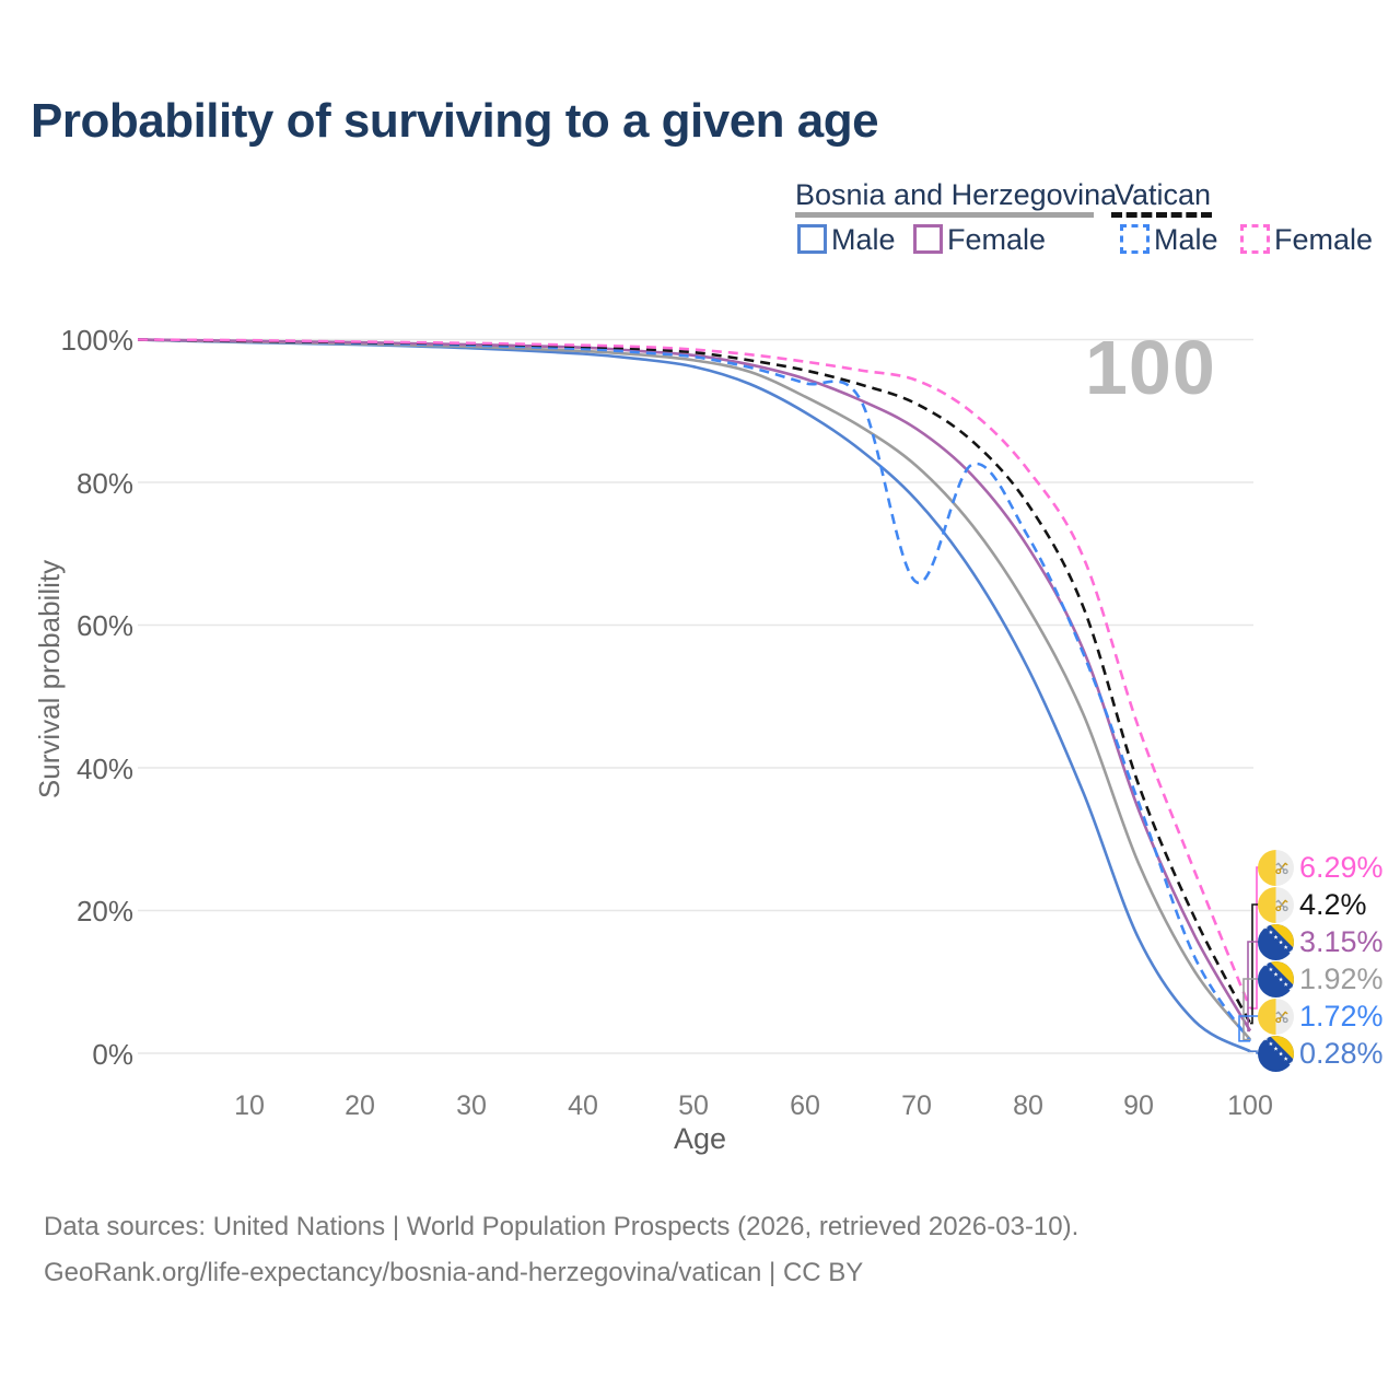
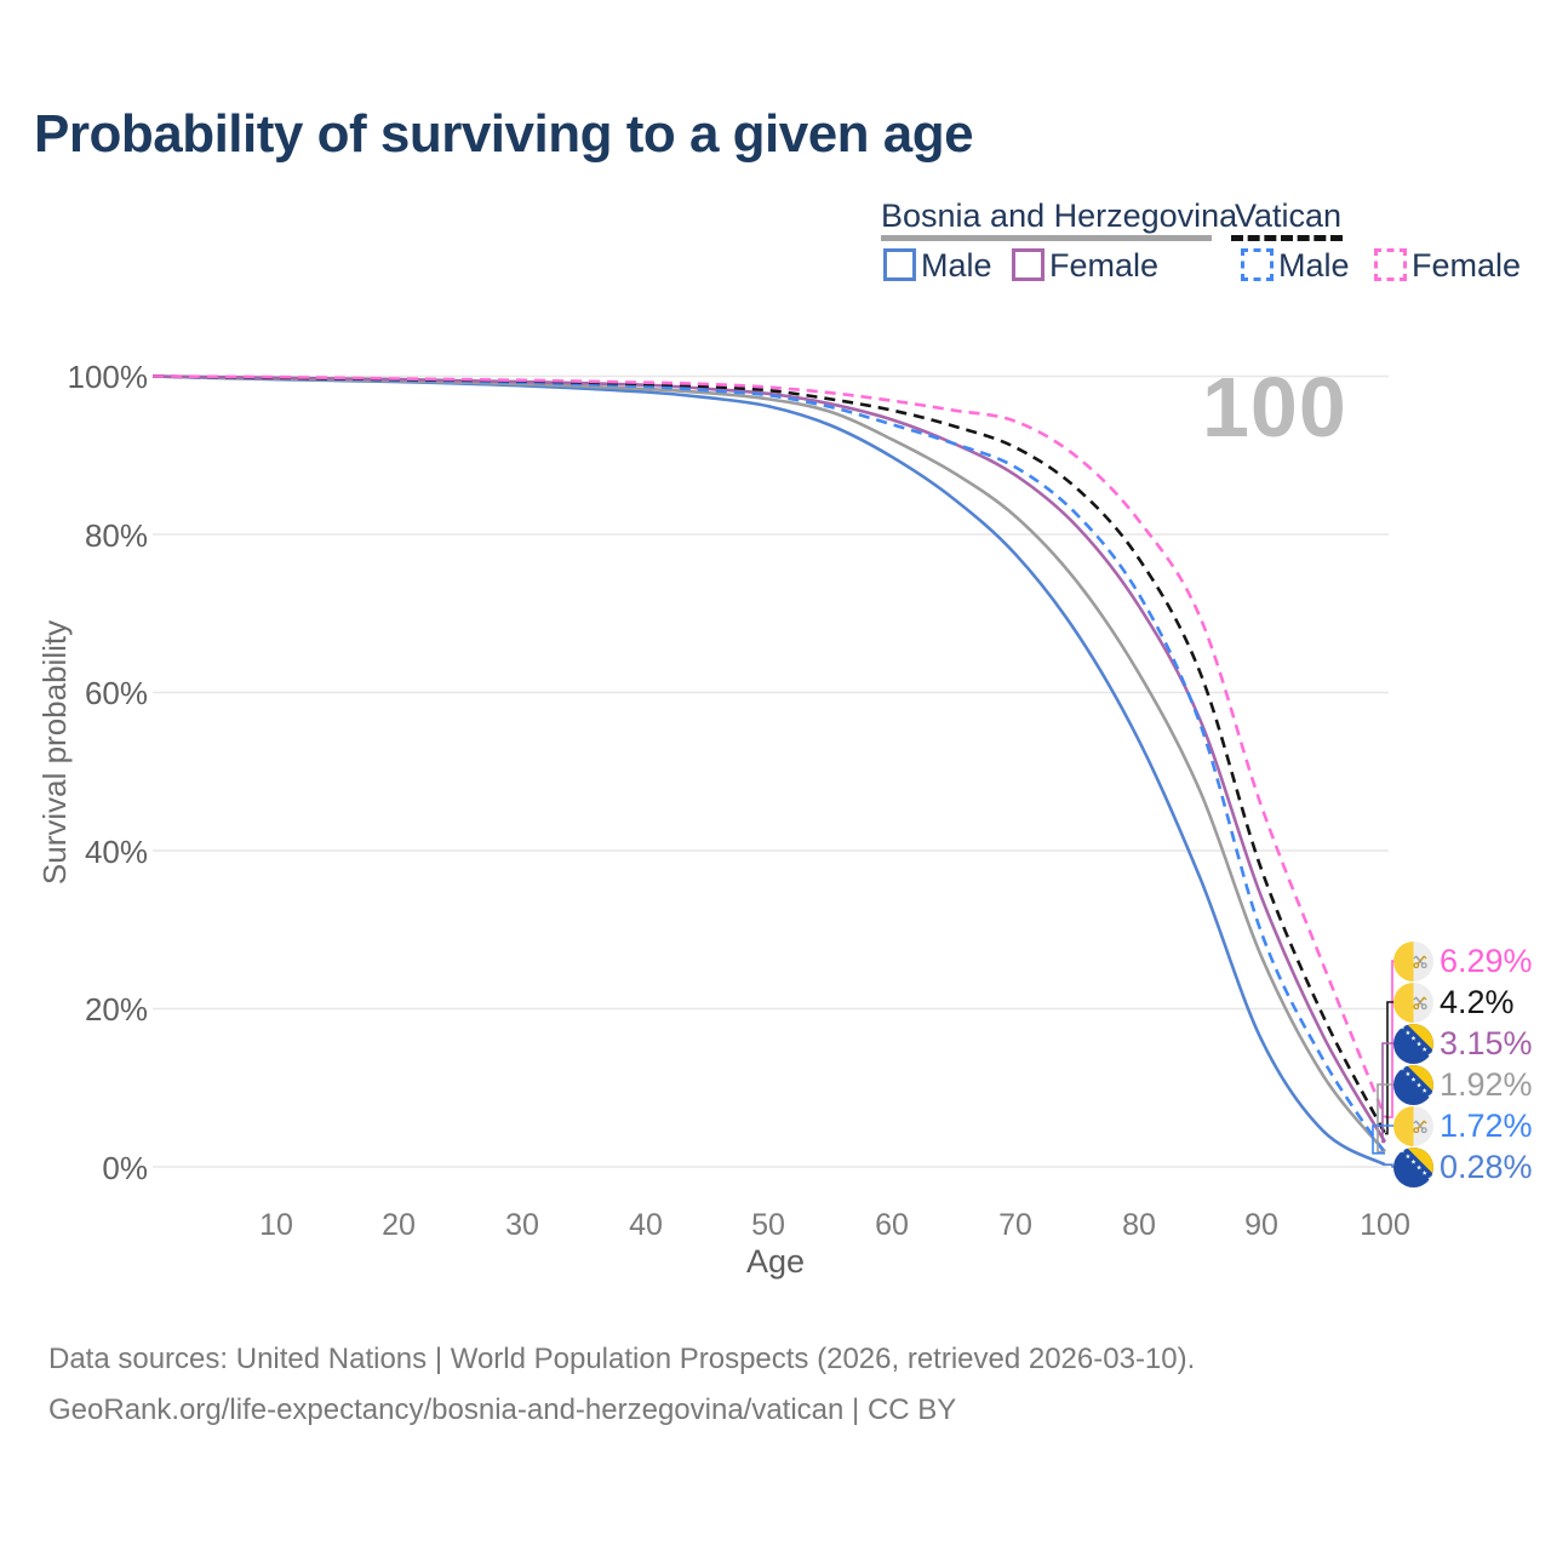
Vatican Male/70: 66% -> 88%
Vatican Male/90: 35% -> 30%
